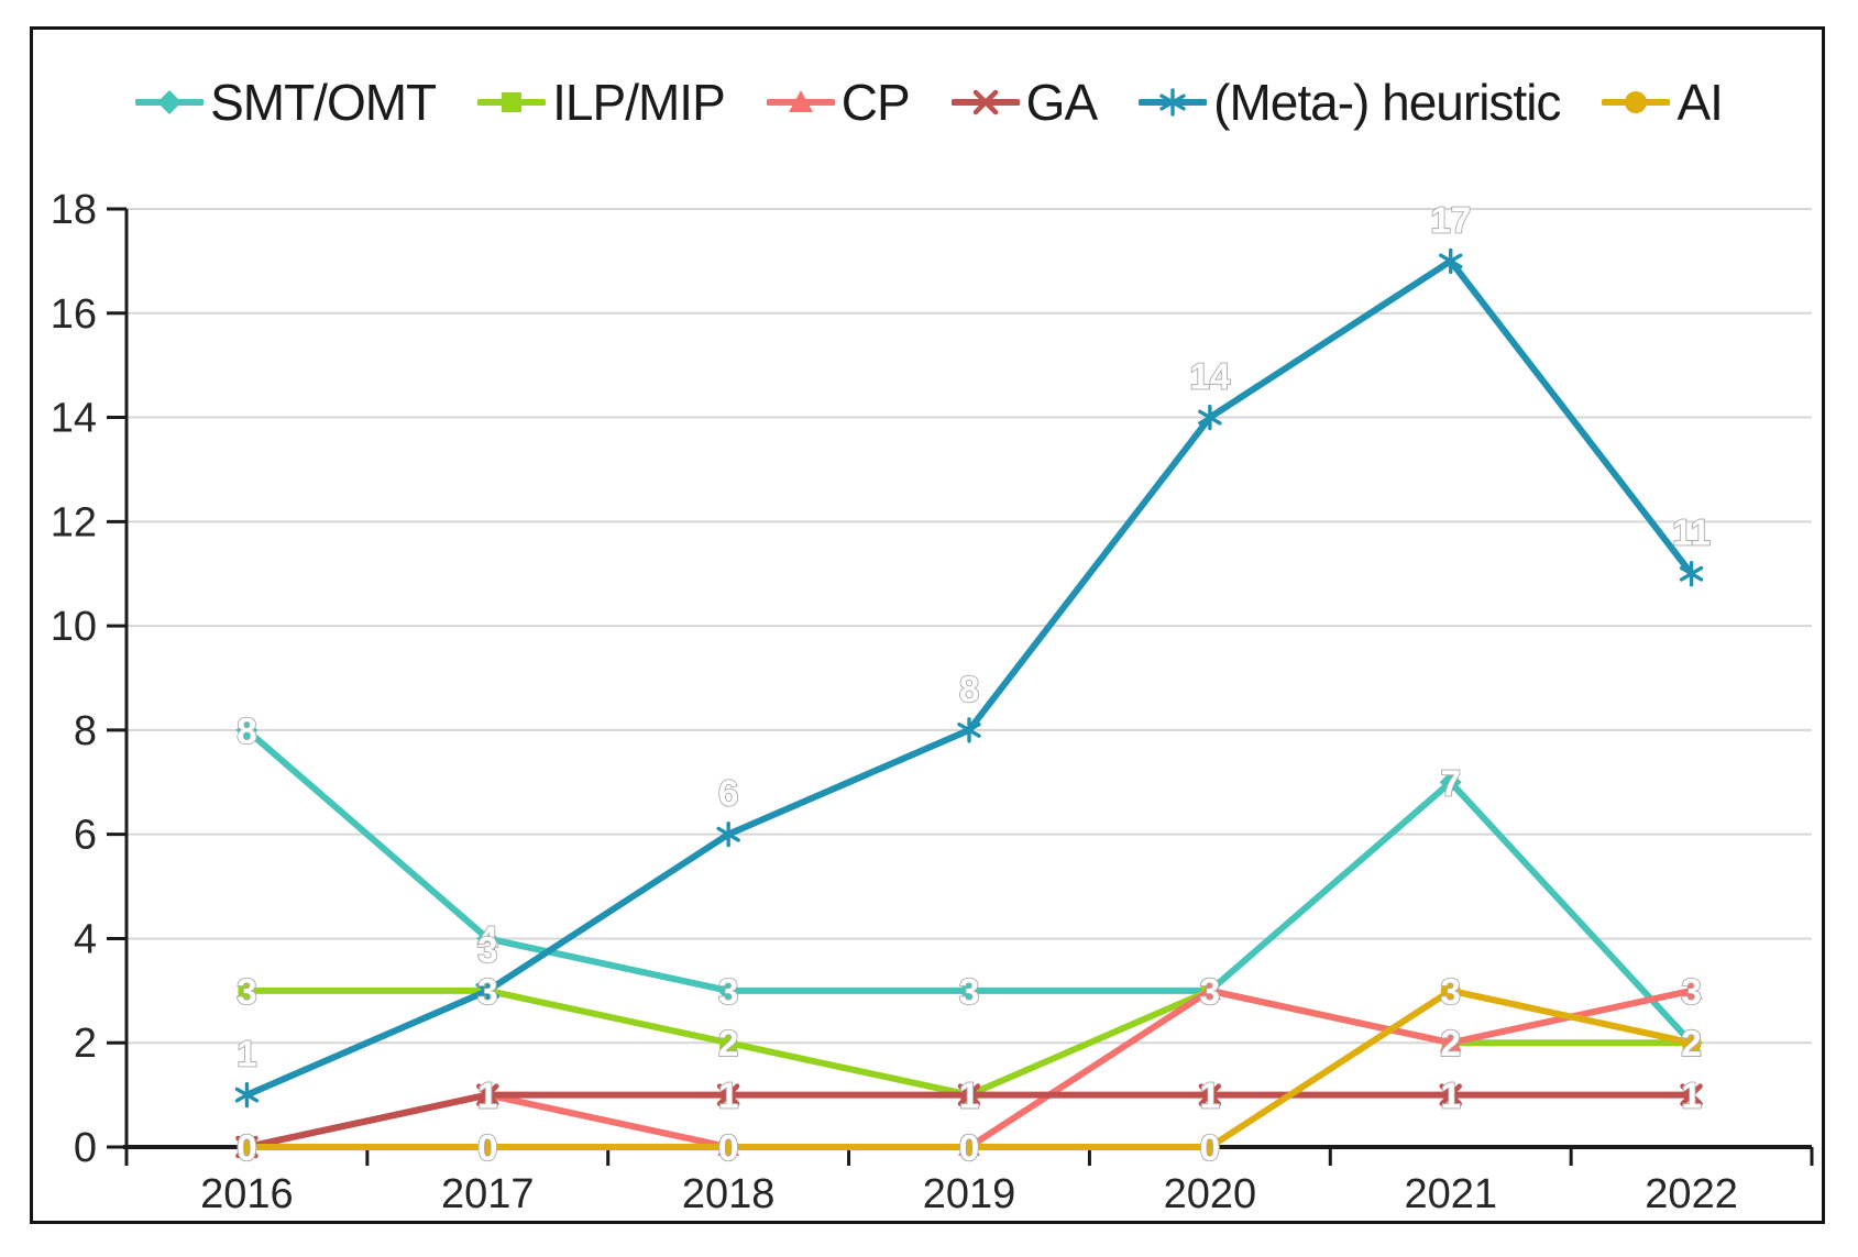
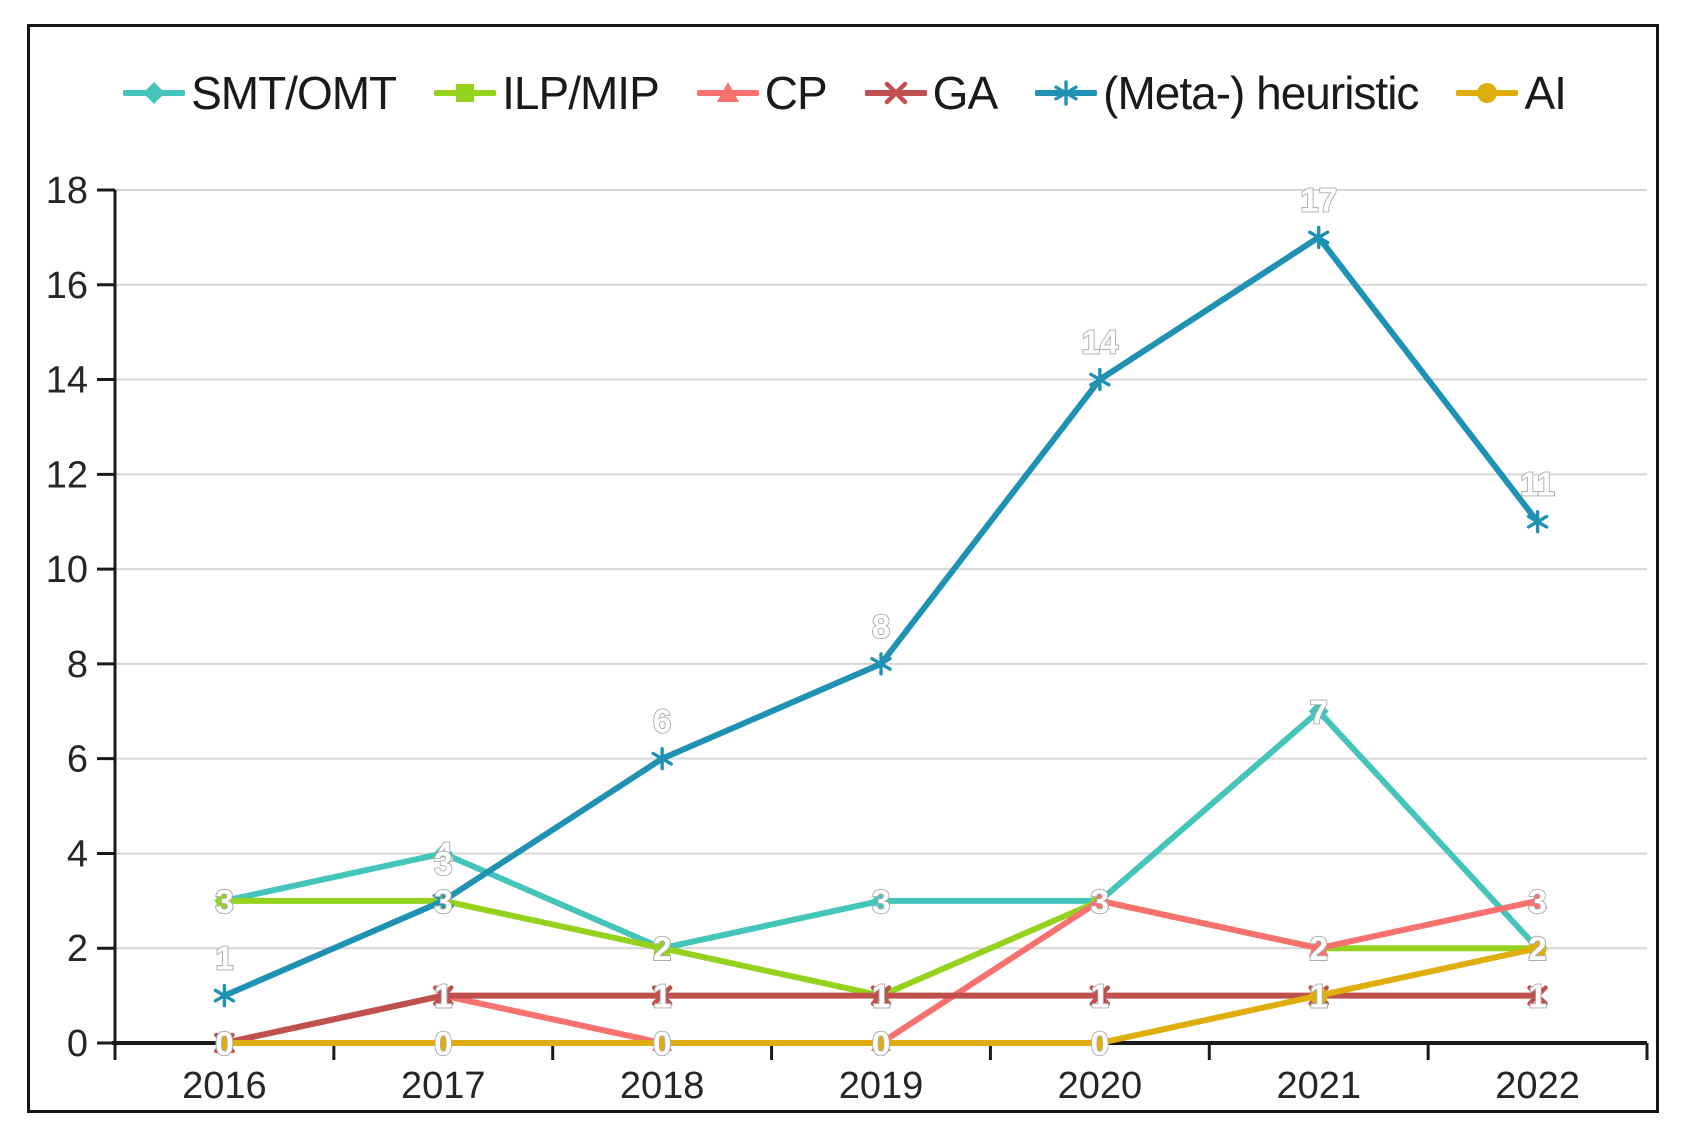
SMT/OMT/2016: 8 -> 3
SMT/OMT/2018: 3 -> 2
AI/2021: 3 -> 1
